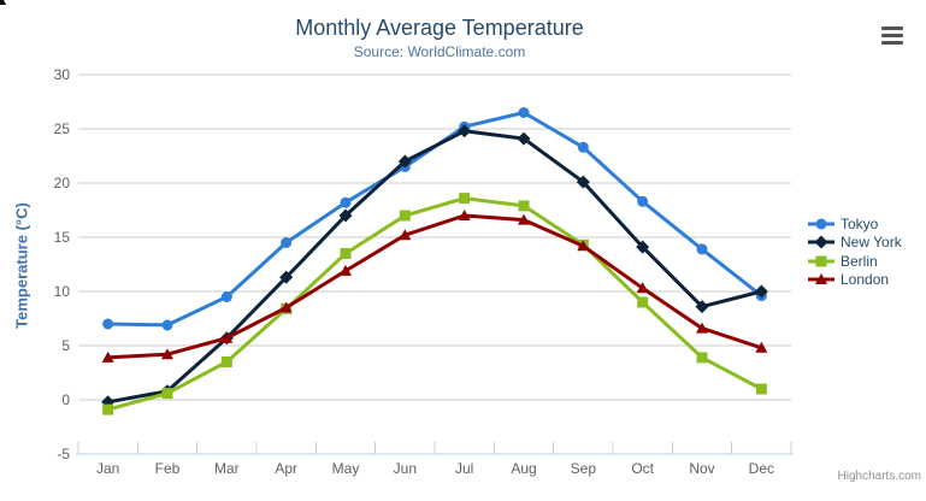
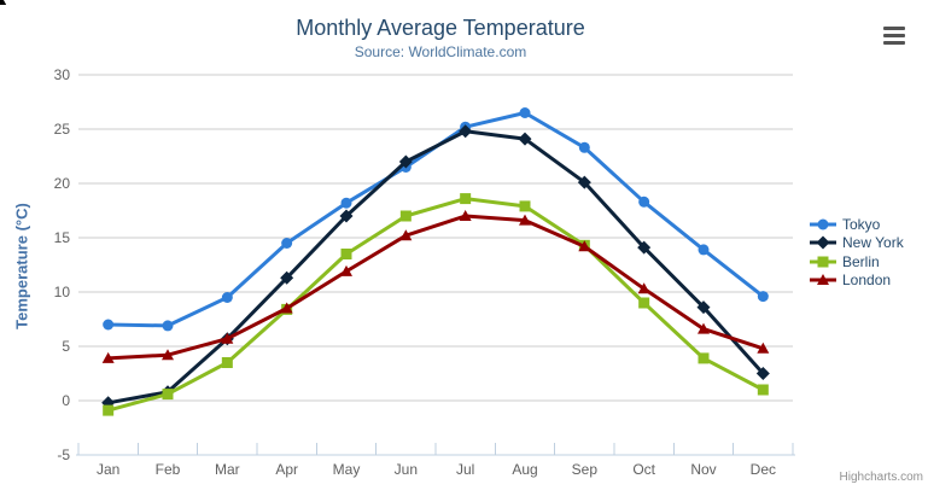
New York/Dec: 10 -> 2
